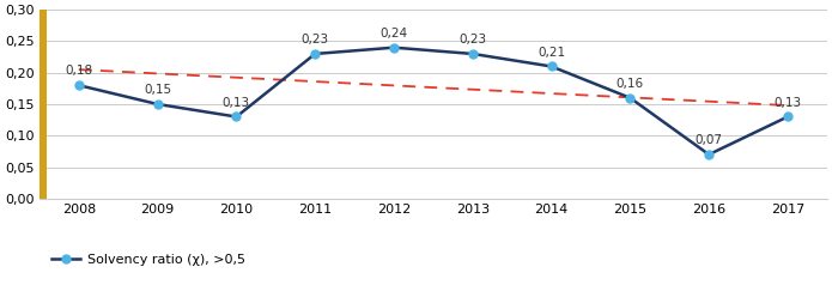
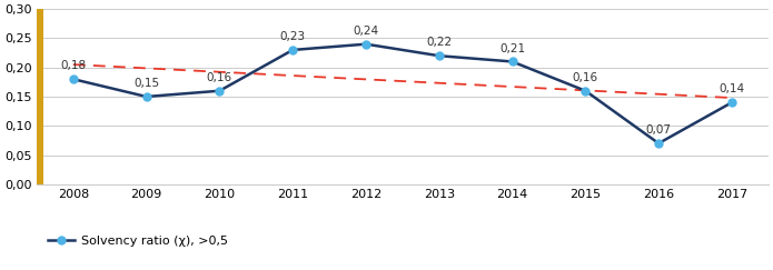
2010: 0,13 -> 0,16
2013: 0,23 -> 0,22
2017: 0,13 -> 0,14
